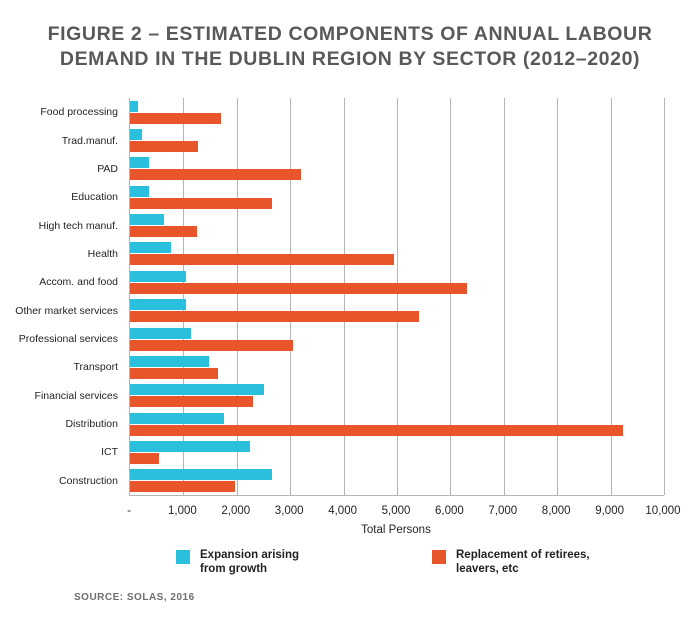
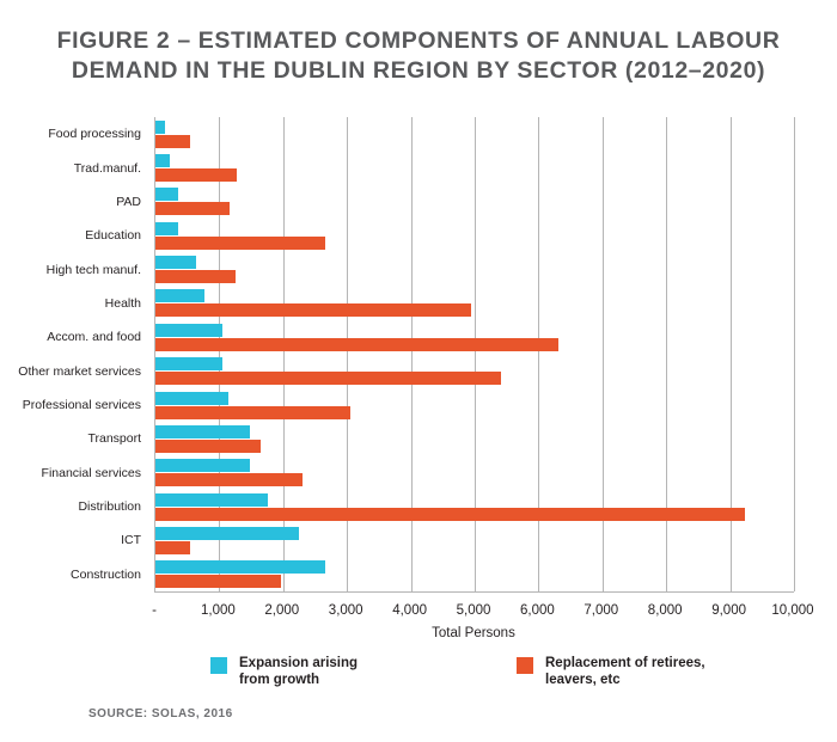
Replacement of retirees, leavers, etc/Food processing: 1700 -> 500
Replacement of retirees, leavers, etc/PAD: 3200 -> 1200
Expansion arising from growth/Financial services: 2500 -> 1500
